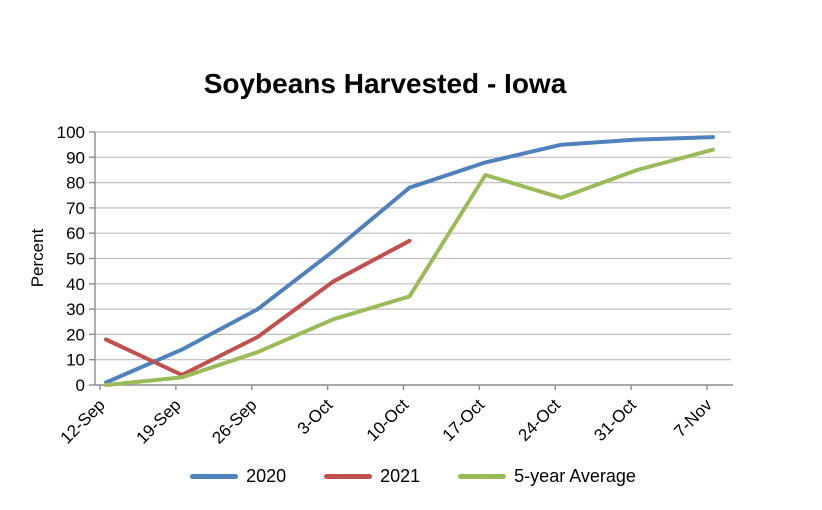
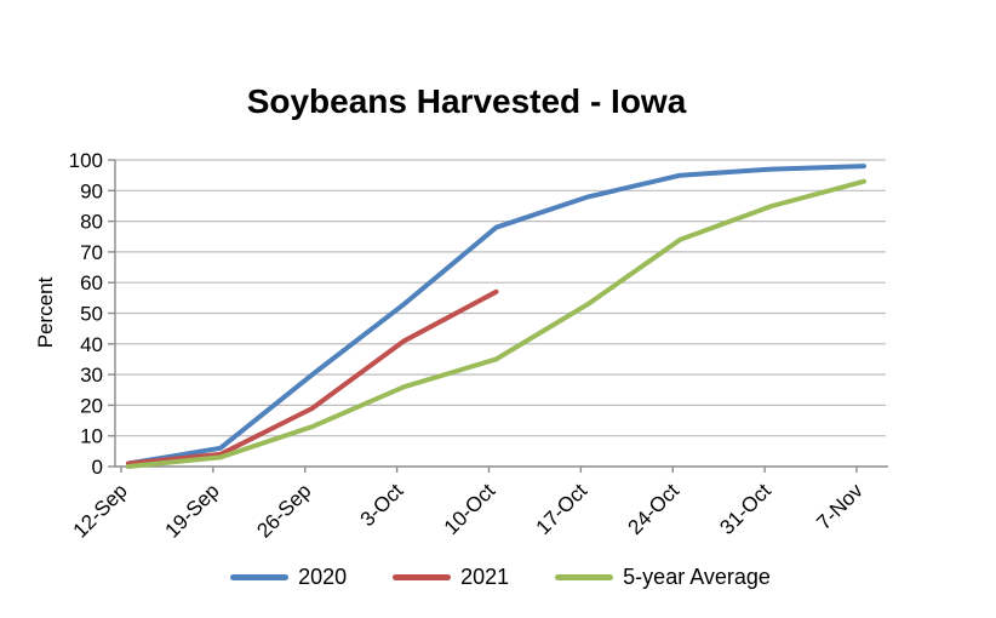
2021/12-Sep: 18 -> 1
2020/19-Sep: 14 -> 6
5-year Average/17-Oct: 83 -> 53
